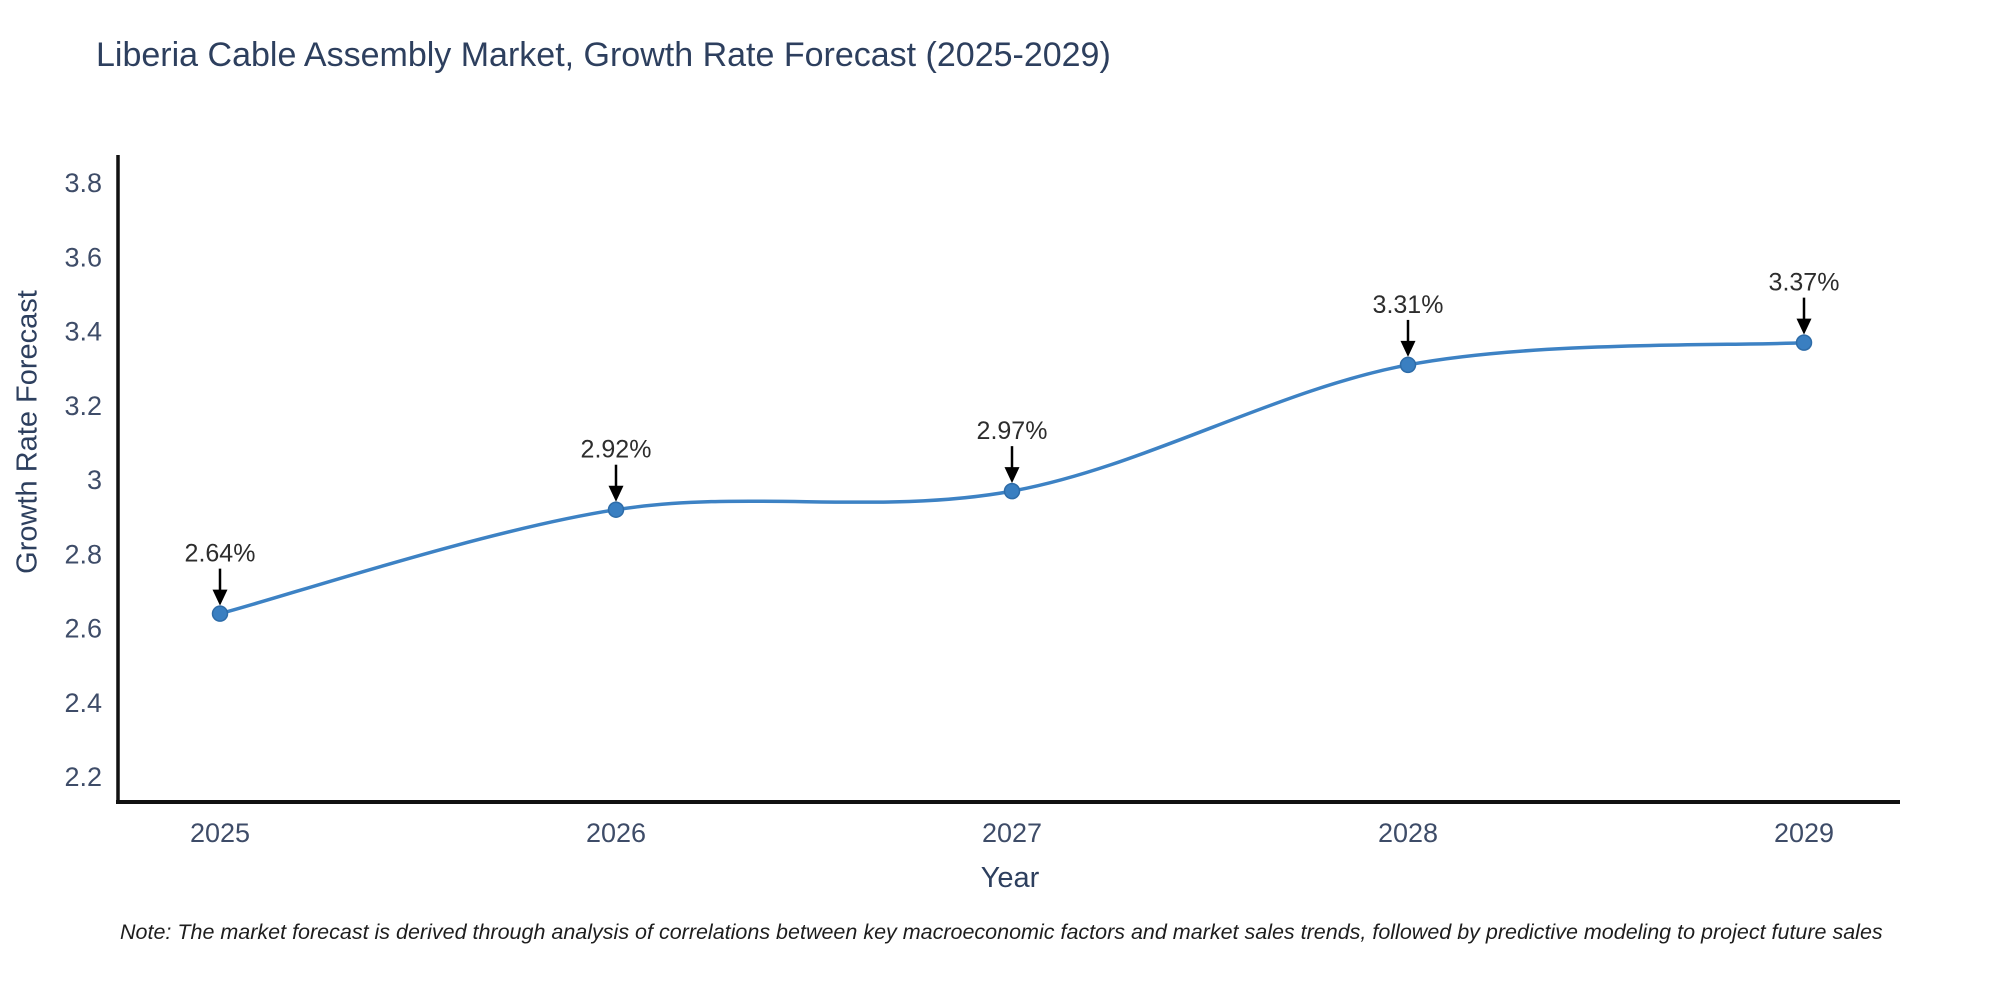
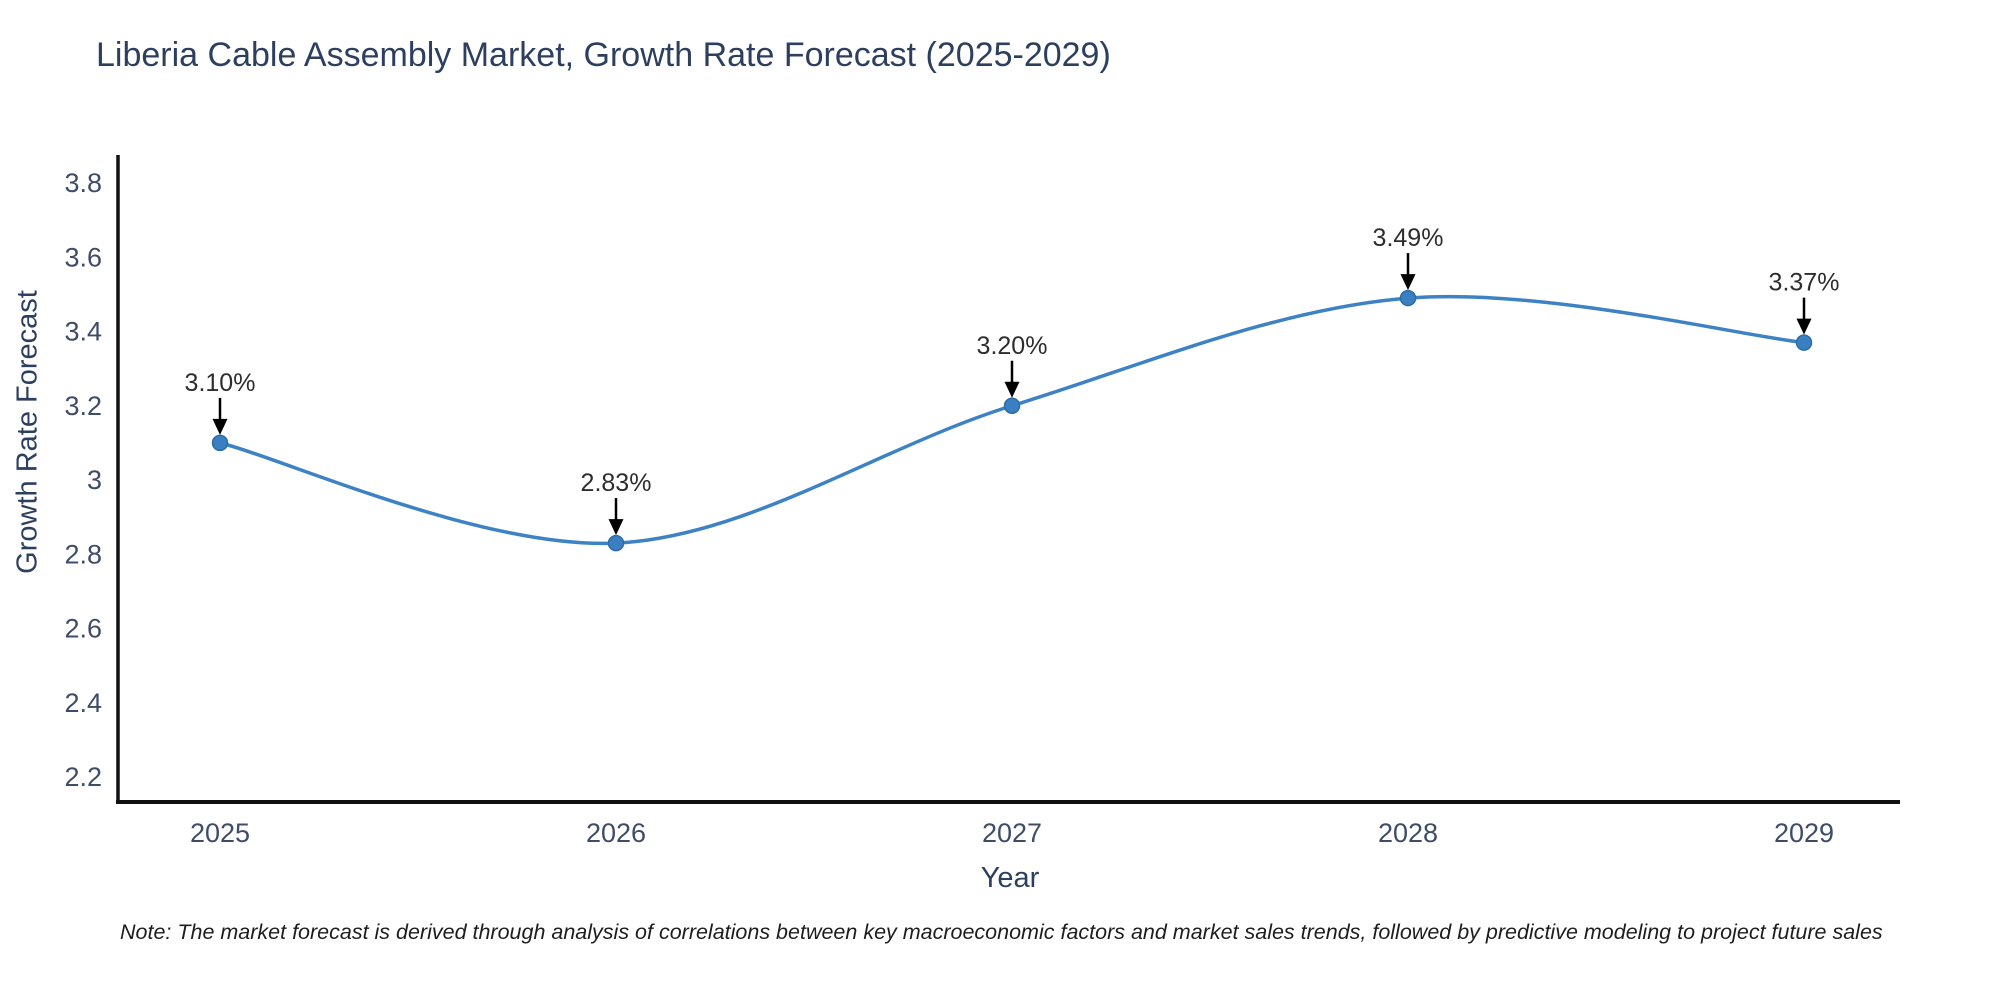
2025: 2.64% -> 3.10%
2026: 2.92% -> 2.83%
2027: 2.97% -> 3.20%
2028: 3.31% -> 3.49%
